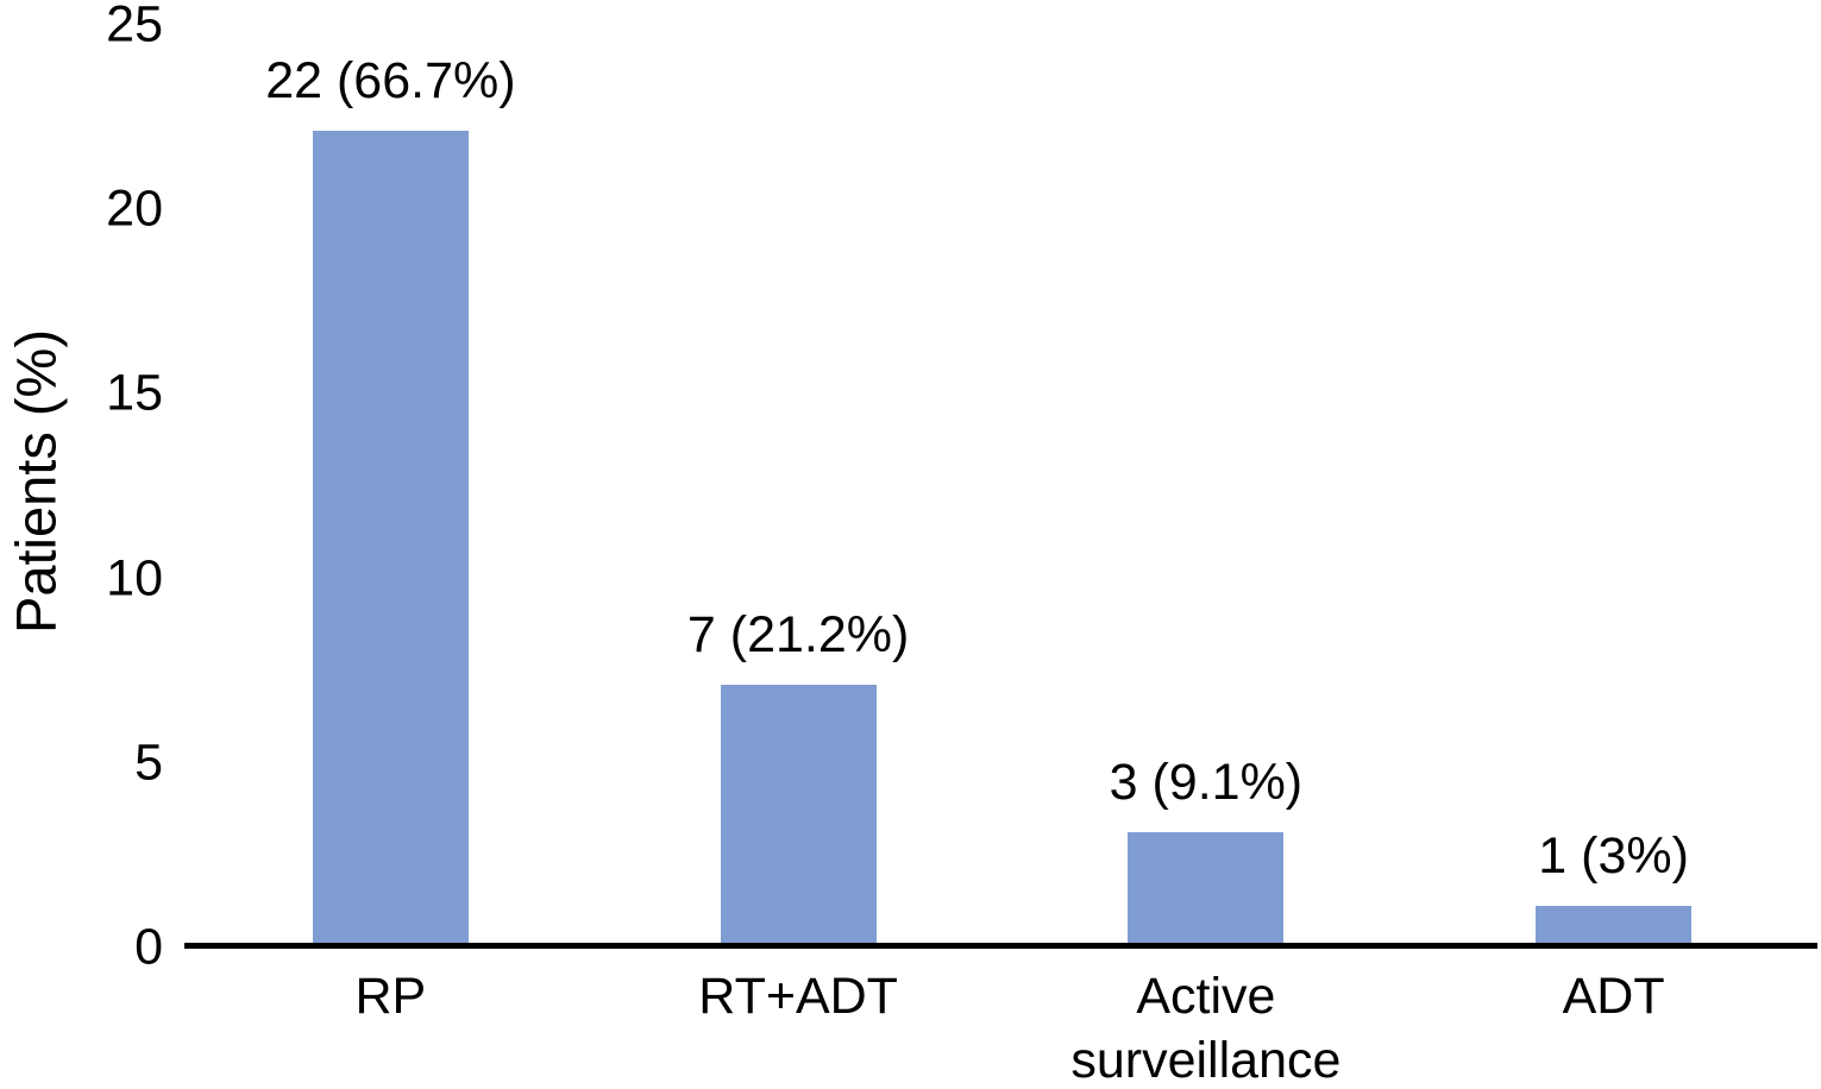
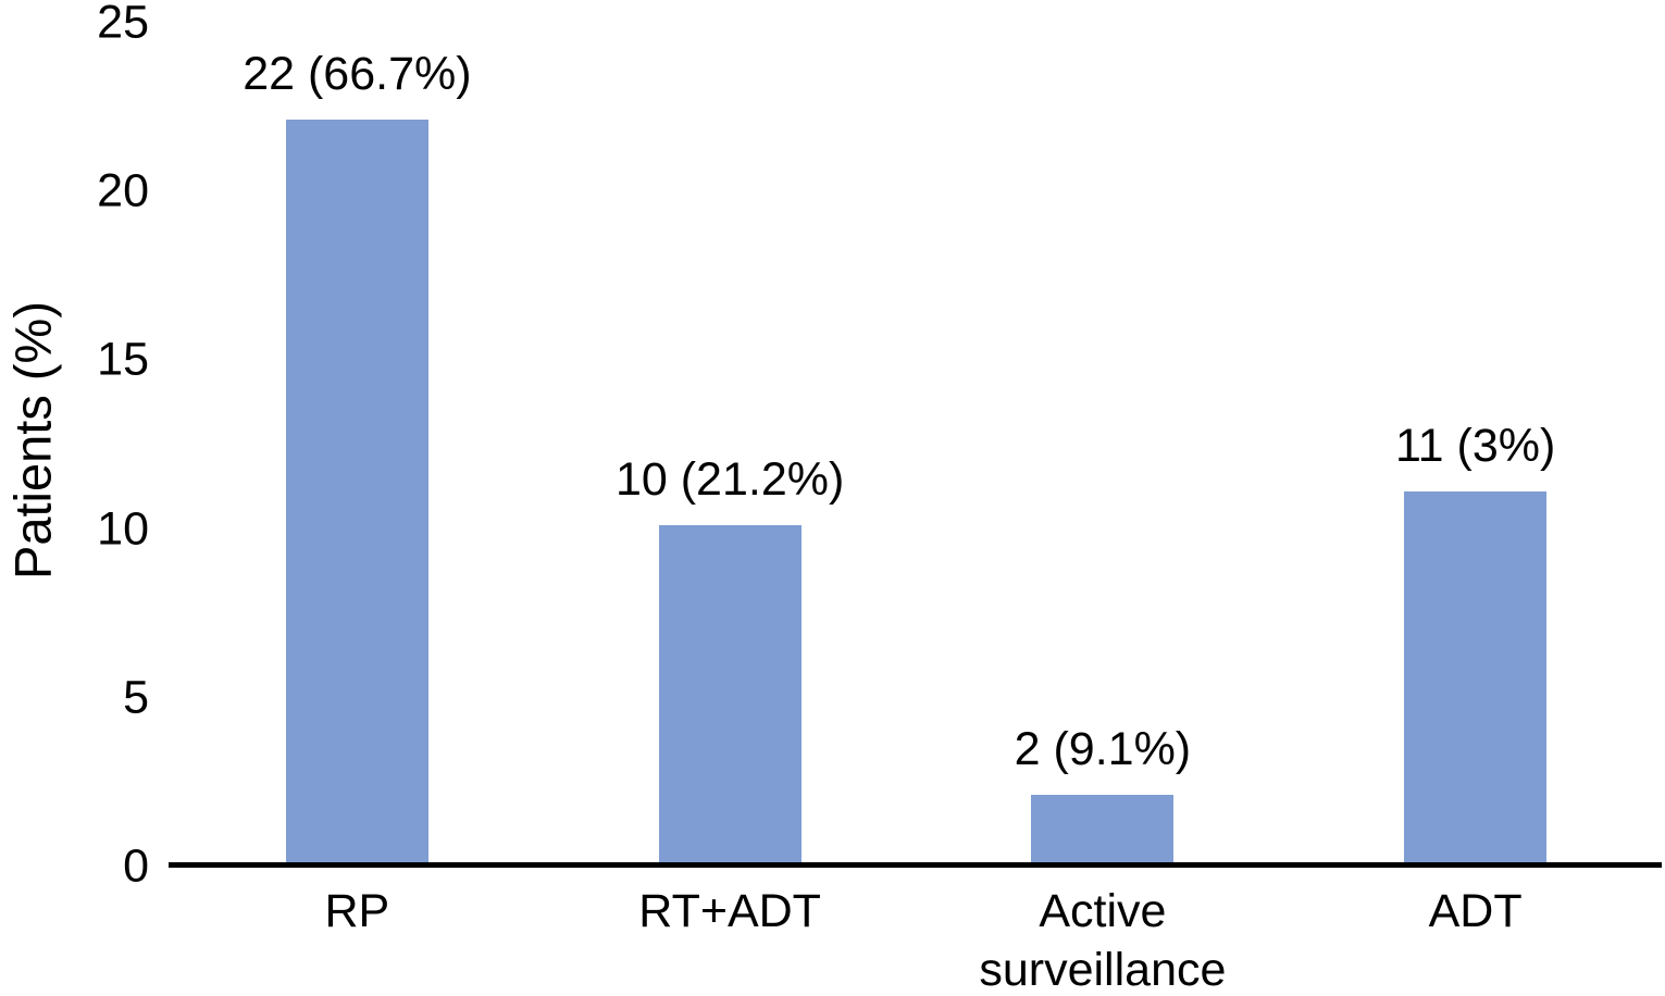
RT+ADT: 7 -> 10
Active surveillance: 3 -> 2
ADT: 1 -> 11
